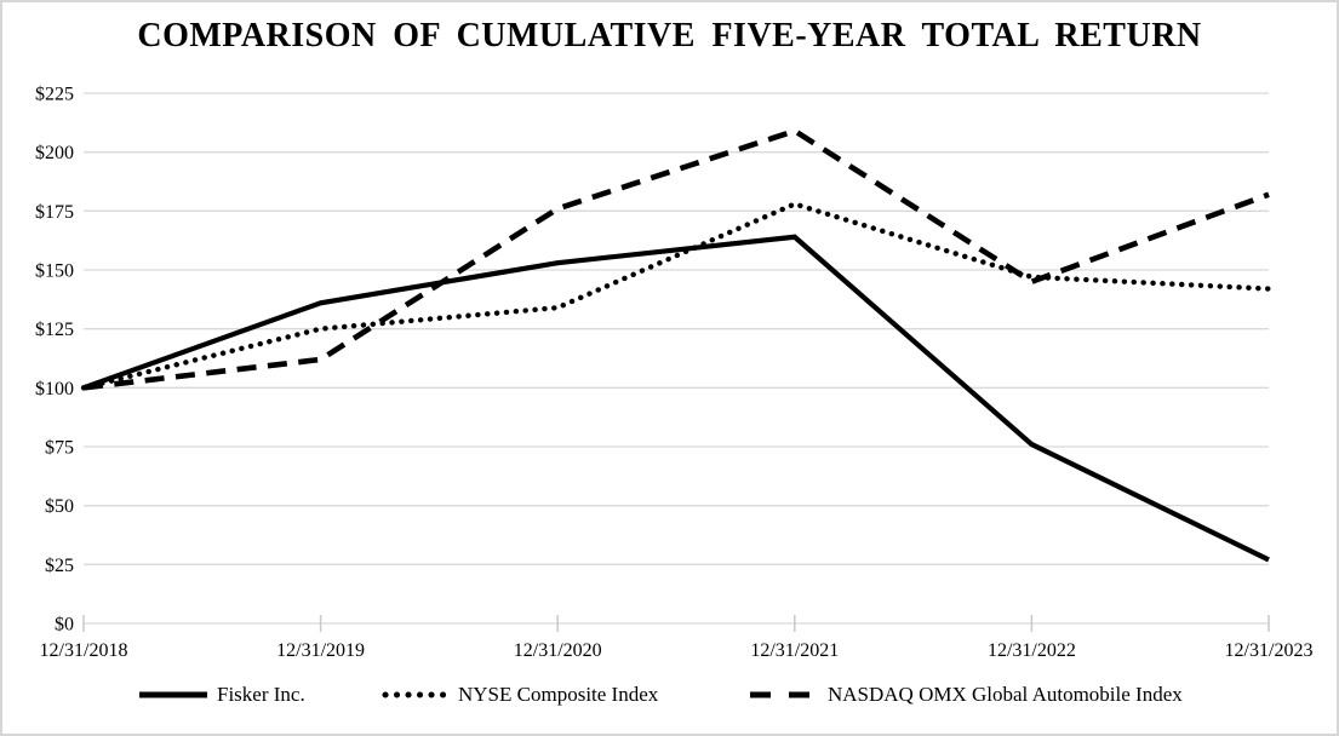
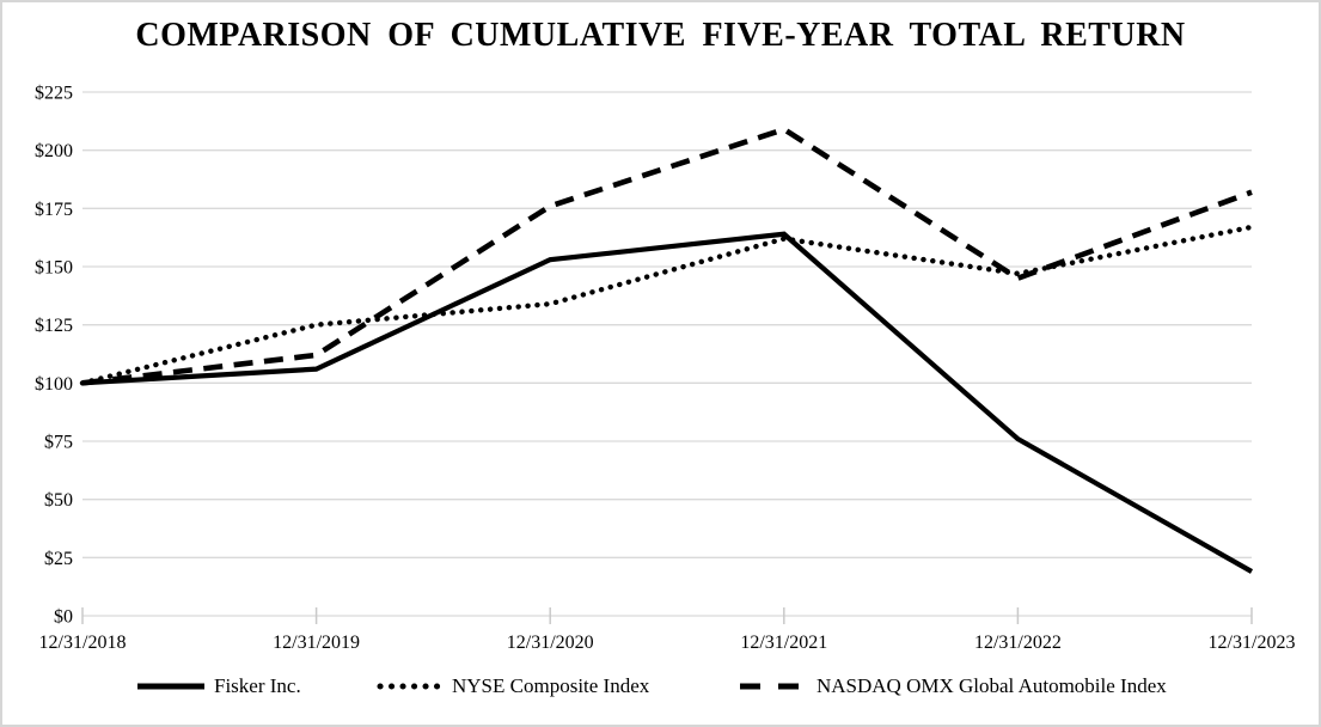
Fisker Inc./12/31/2019: $136 -> $106
NYSE Composite Index/12/31/2021: $178 -> $162
Fisker Inc./12/31/2023: $27 -> $19
NYSE Composite Index/12/31/2023: $142 -> $167
